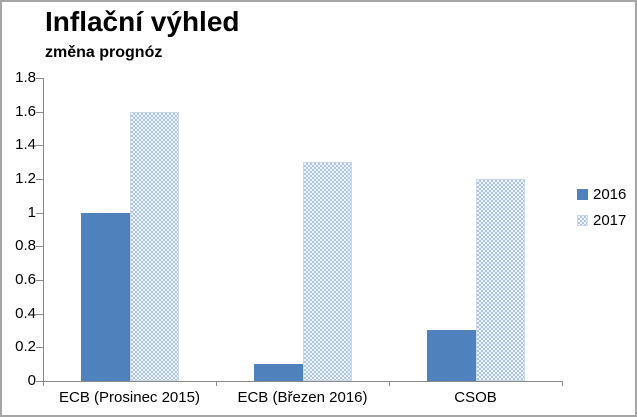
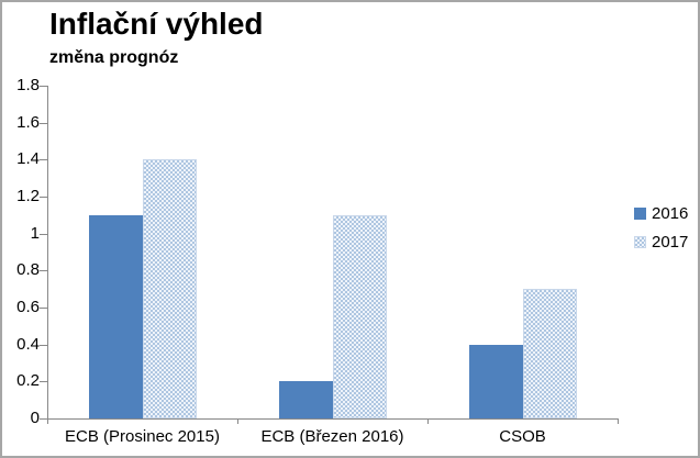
2016/ECB (Prosinec 2015): 1.0 -> 1.1
2017/ECB (Prosinec 2015): 1.6 -> 1.4
2016/ECB (Březen 2016): 0.1 -> 0.2
2017/ECB (Březen 2016): 1.3 -> 1.1
2016/CSOB: 0.3 -> 0.4
2017/CSOB: 1.2 -> 0.7
